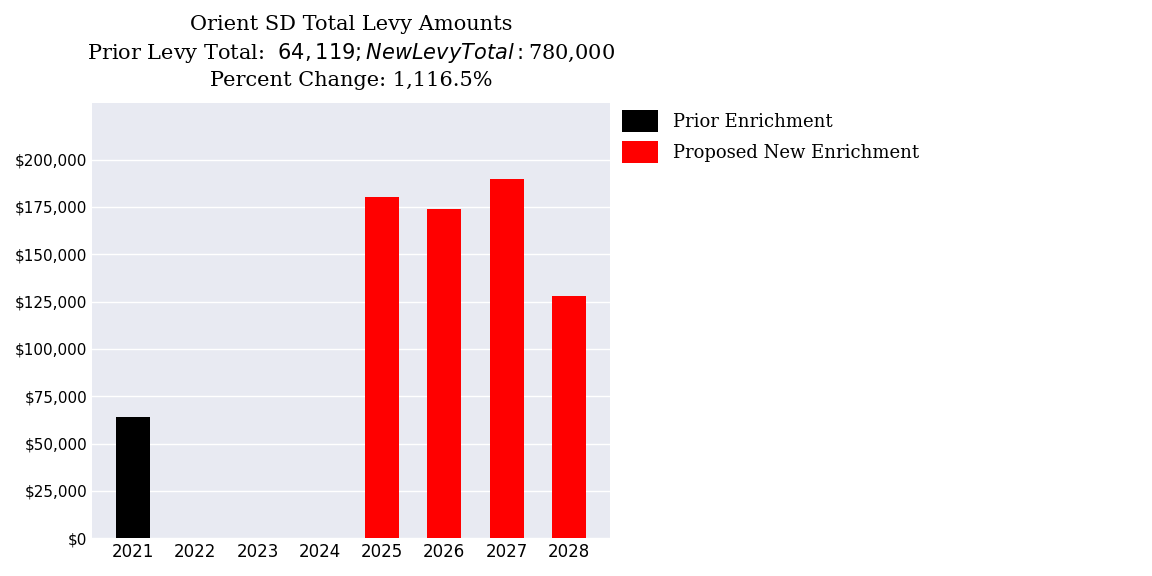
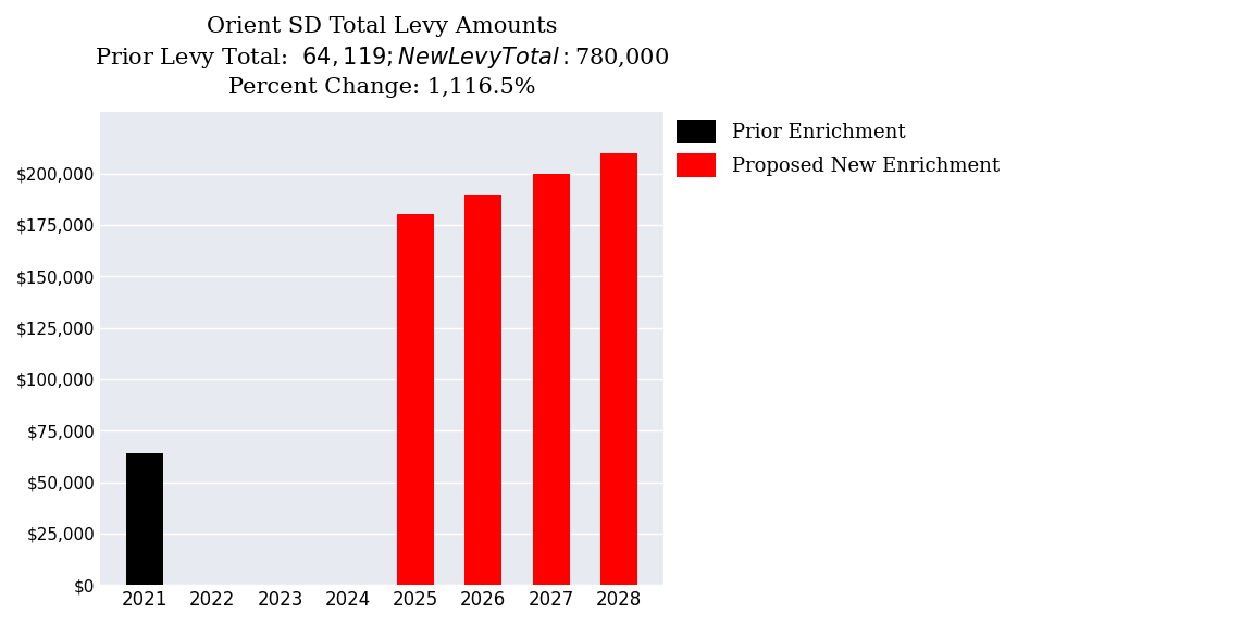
2026: $174,000 -> $190,000
2027: $190,000 -> $200,000
2028: $128,000 -> $210,000
